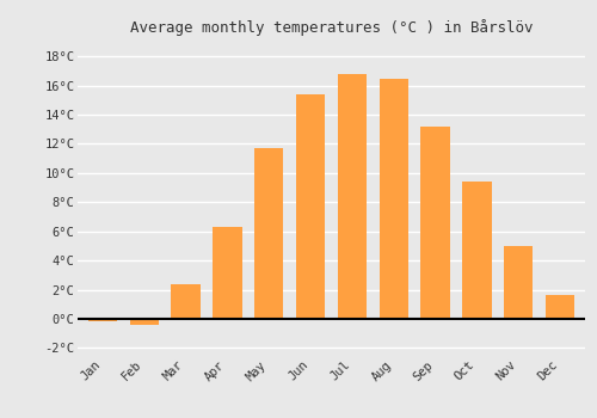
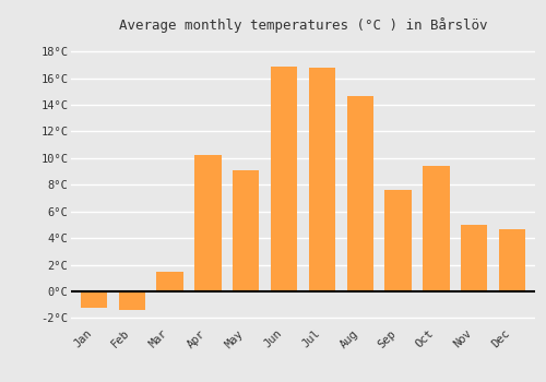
Jan: -0.2°C -> -1.2°C
Feb: -0.4°C -> -1.4°C
Mar: 2.4°C -> 1.5°C
Apr: 6.3°C -> 10.2°C
May: 11.7°C -> 9.1°C
Jun: 15.4°C -> 16.9°C
Aug: 16.5°C -> 14.7°C
Sep: 13.2°C -> 7.6°C
Dec: 1.6°C -> 4.7°C
